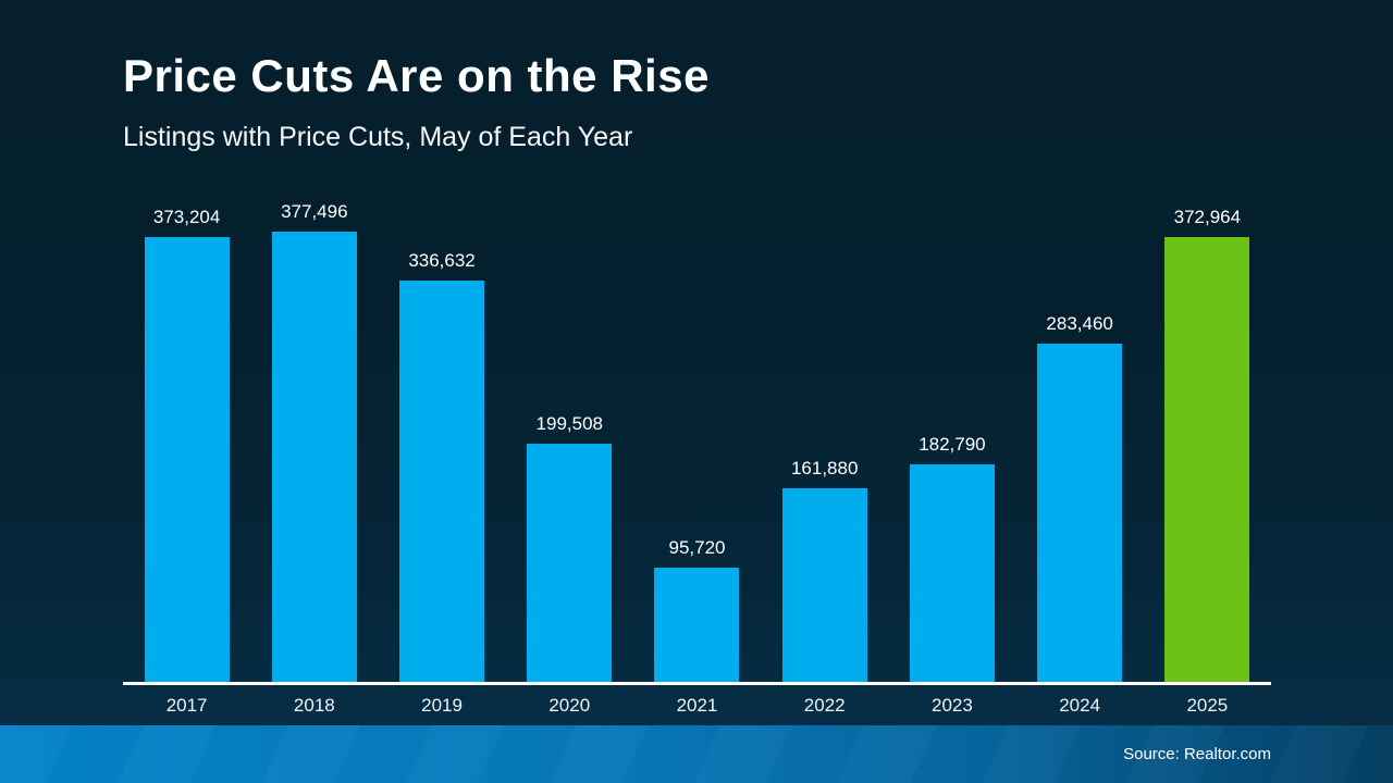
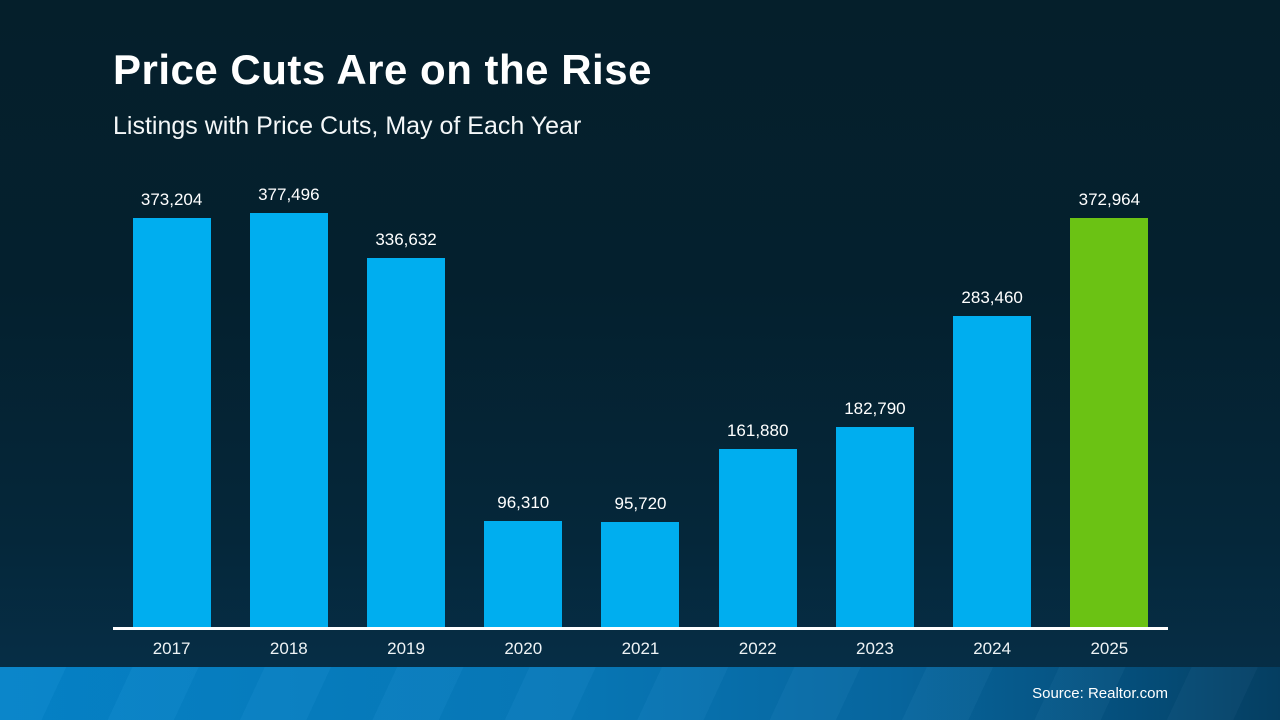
2020: 199,508 -> 96,310
